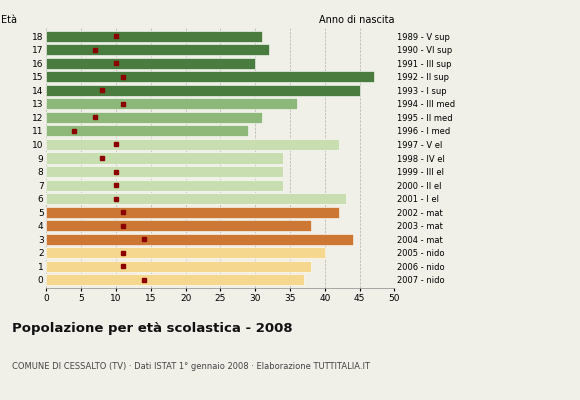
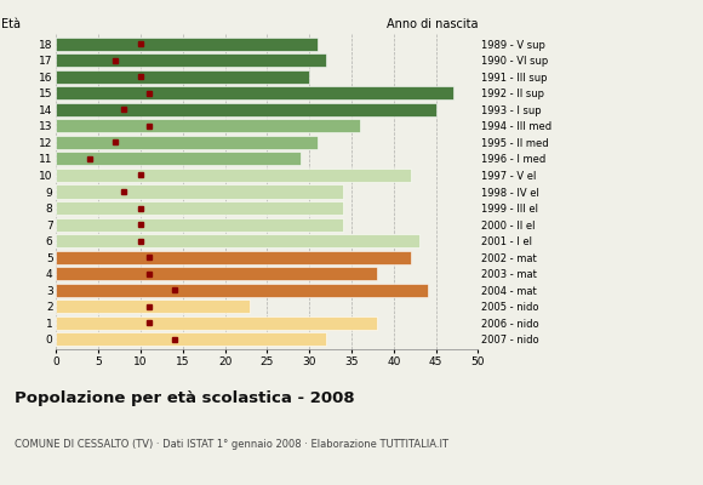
2: 40 -> 23
0: 37 -> 32
